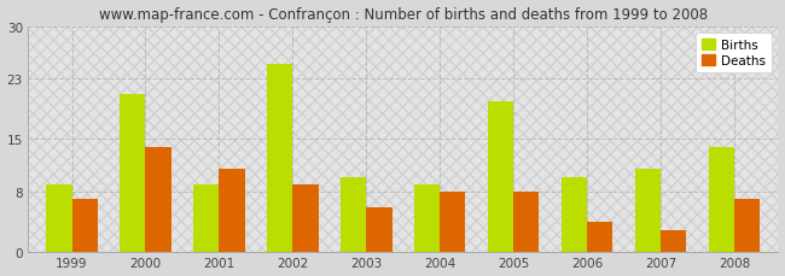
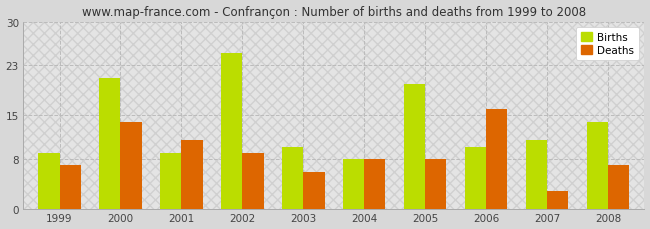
Births/2004: 9 -> 8
Deaths/2006: 4 -> 16
